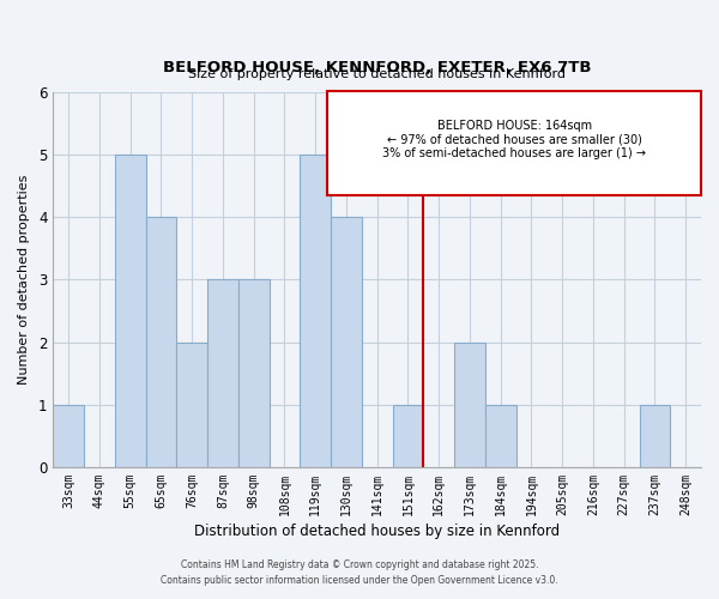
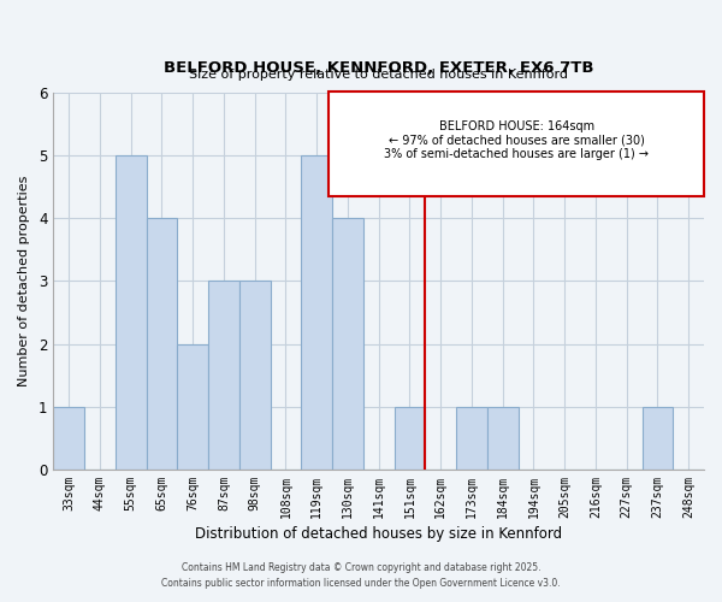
173sqm: 2 -> 1
